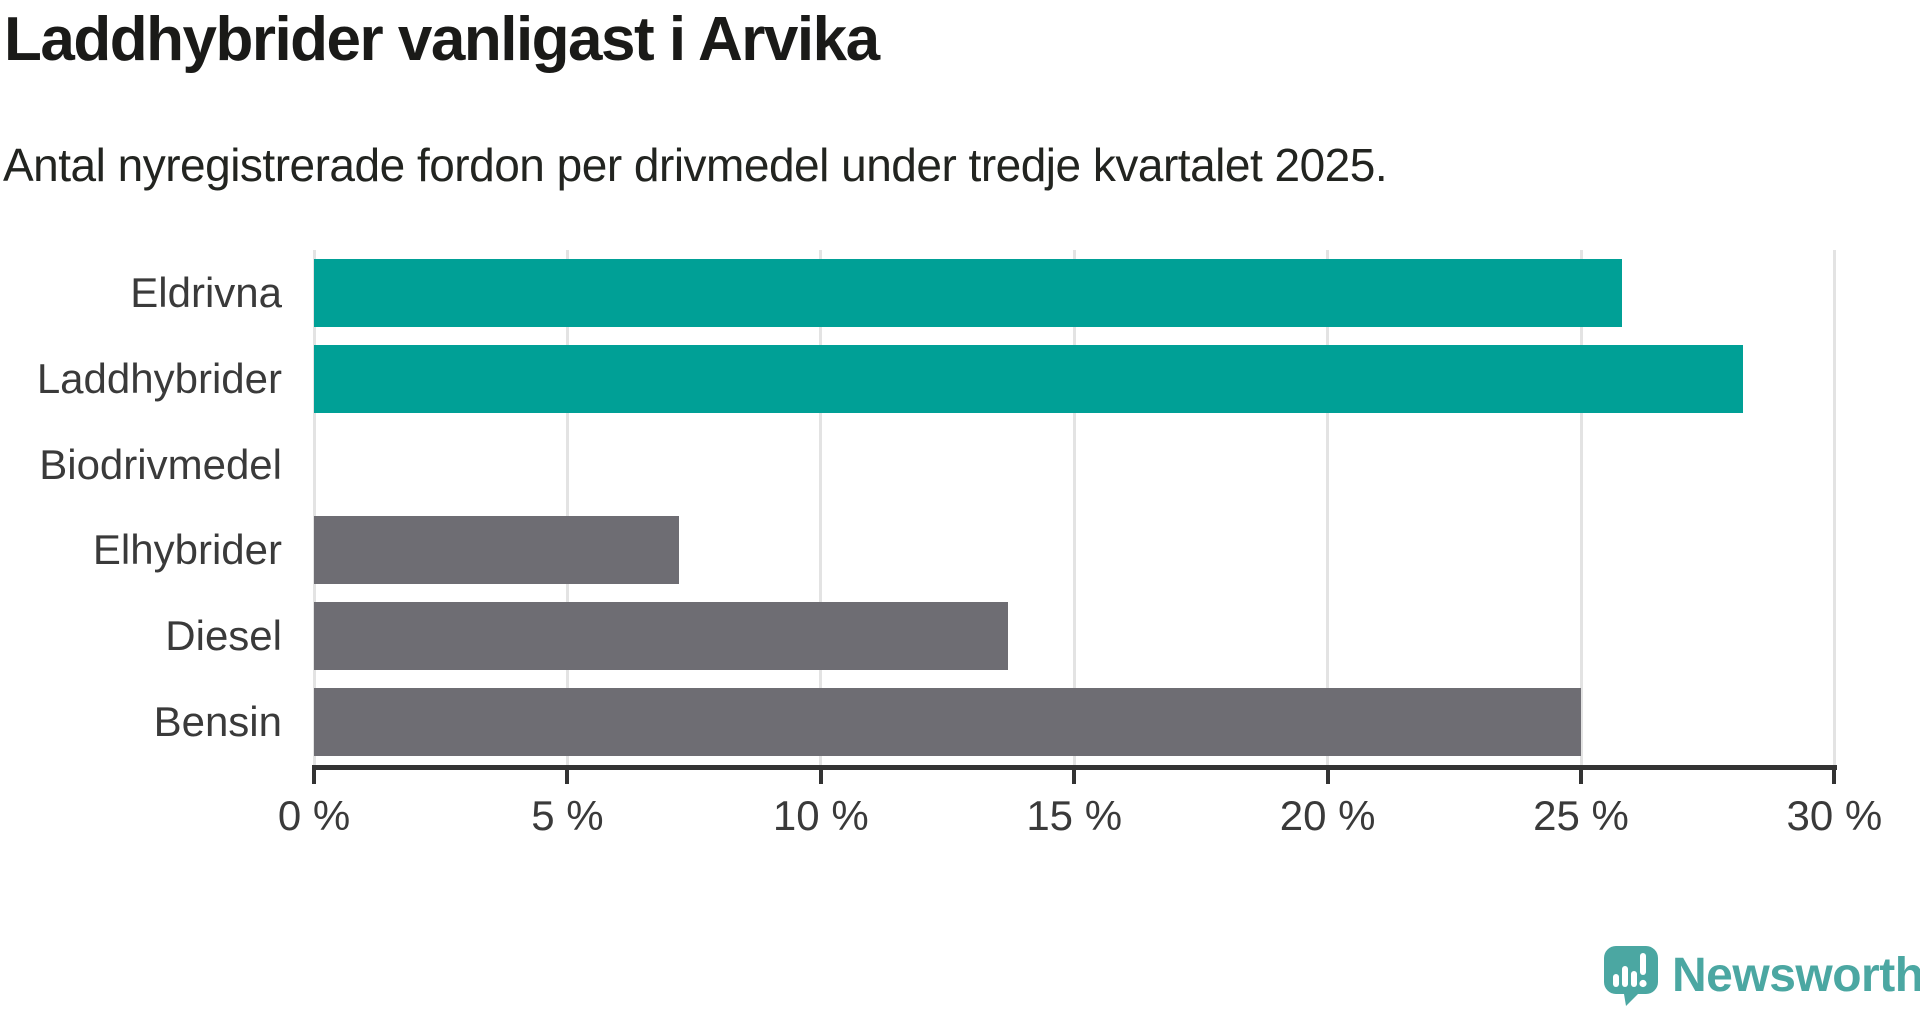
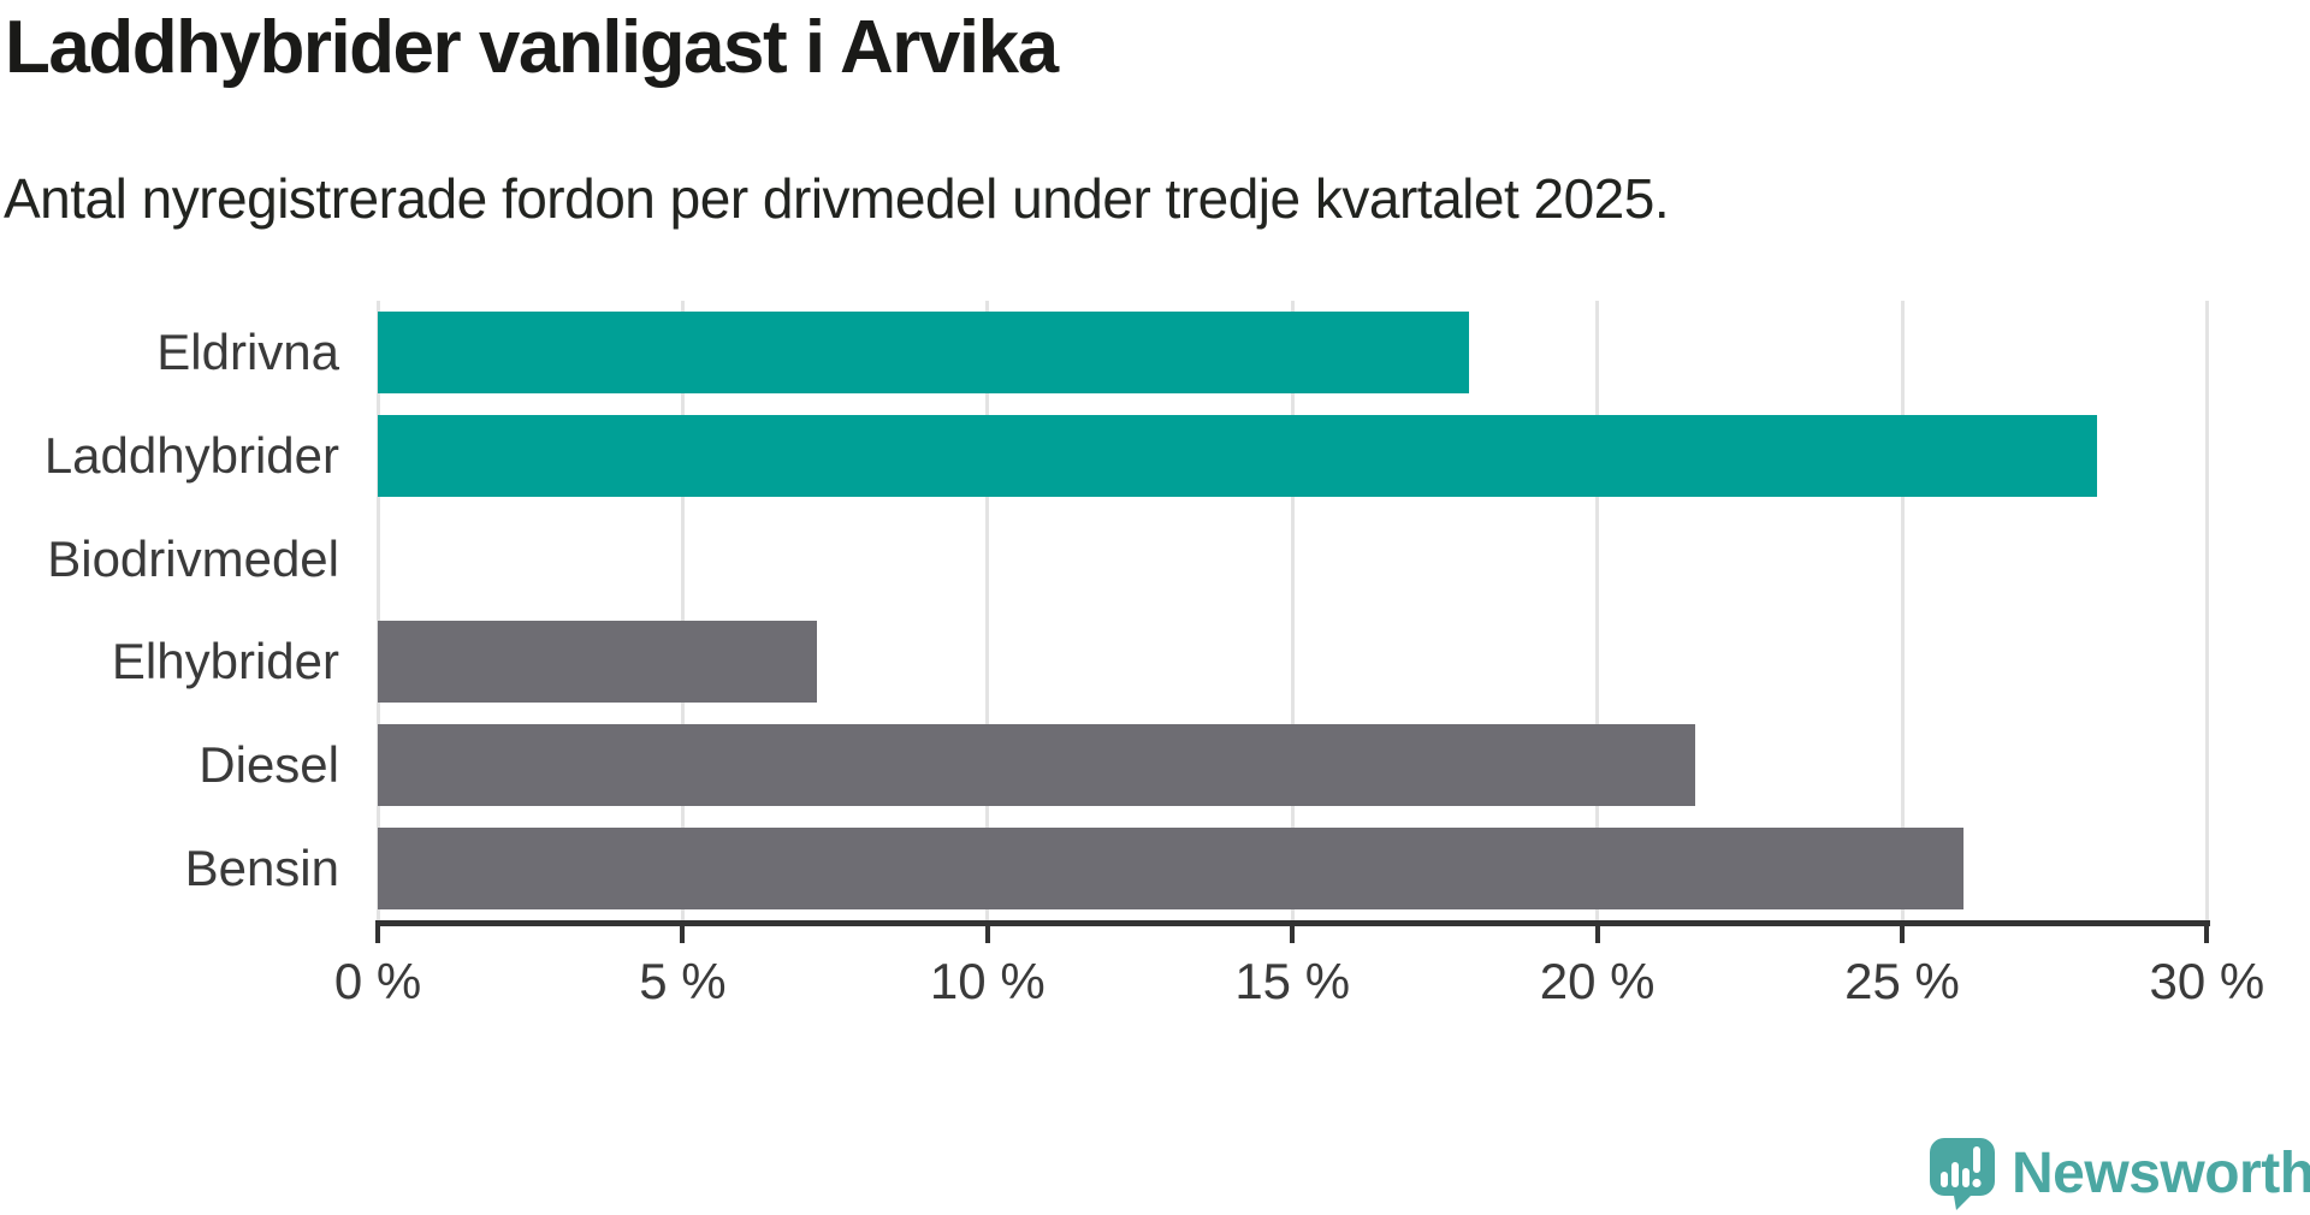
Eldrivna: 25.8% -> 17.9%
Diesel: 13.7% -> 21.6%
Bensin: 25.0% -> 26.0%
